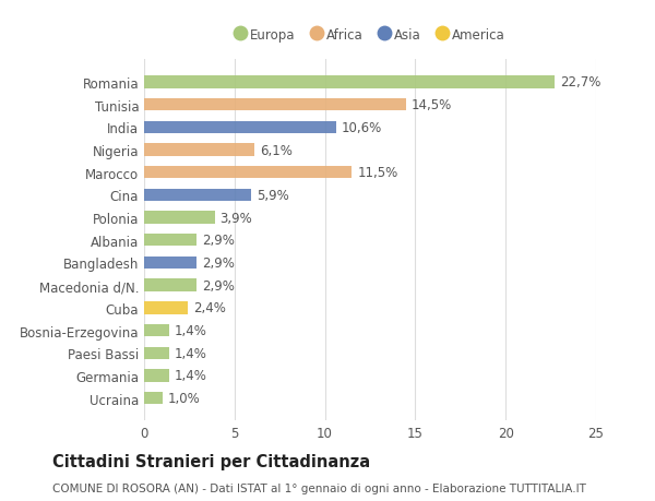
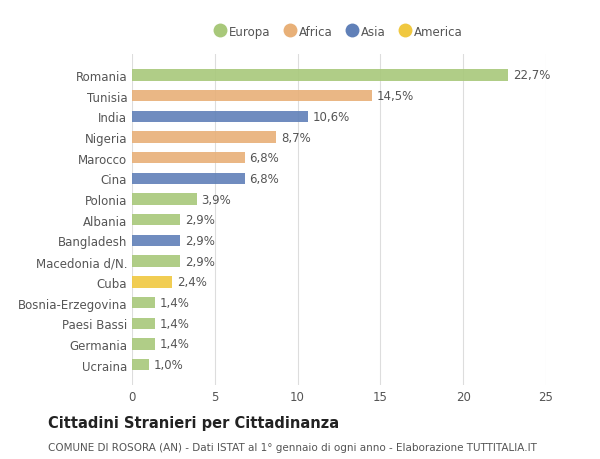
Nigeria: 6,1% -> 8,7%
Marocco: 11,5% -> 6,8%
Cina: 5,9% -> 6,8%
